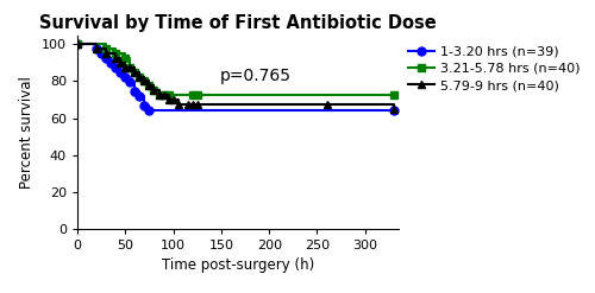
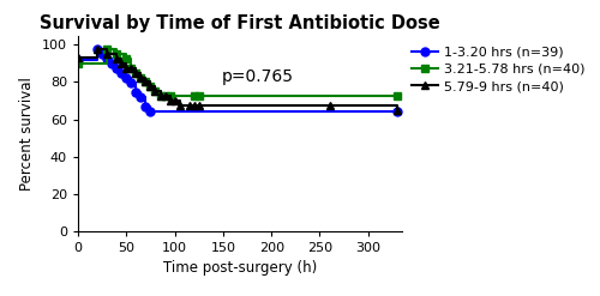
1-3.20 hrs (n=39)/0: 100 -> 92
3.21-5.78 hrs (n=40)/0: 100 -> 90
5.79-9 hrs (n=40)/0: 100 -> 93
